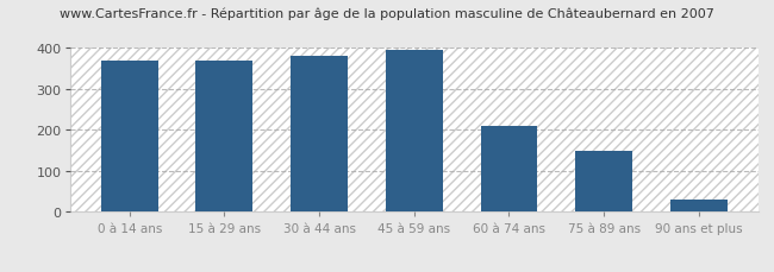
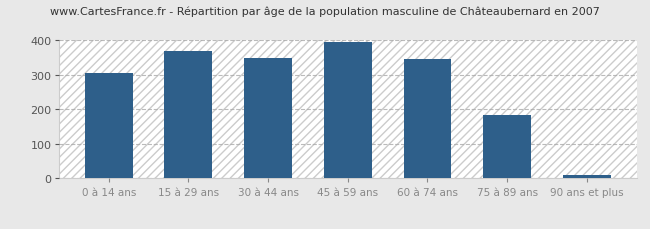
0 à 14 ans: 370 -> 305
30 à 44 ans: 380 -> 348
60 à 74 ans: 210 -> 347
75 à 89 ans: 150 -> 183
90 ans et plus: 30 -> 10
